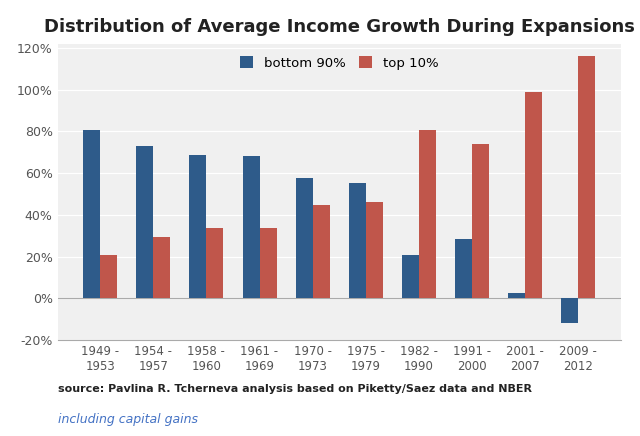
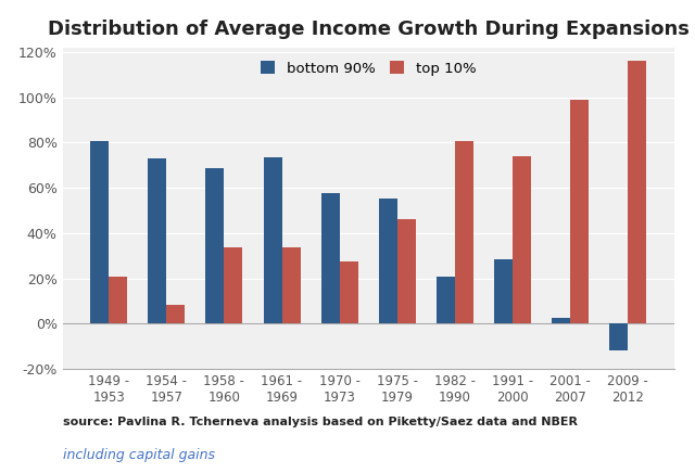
top 10%/1954 - 1957: 29.3% -> 8.5%
bottom 90%/1961 - 1969: 68.2% -> 73.5%
top 10%/1970 - 1973: 44.5% -> 27.5%
